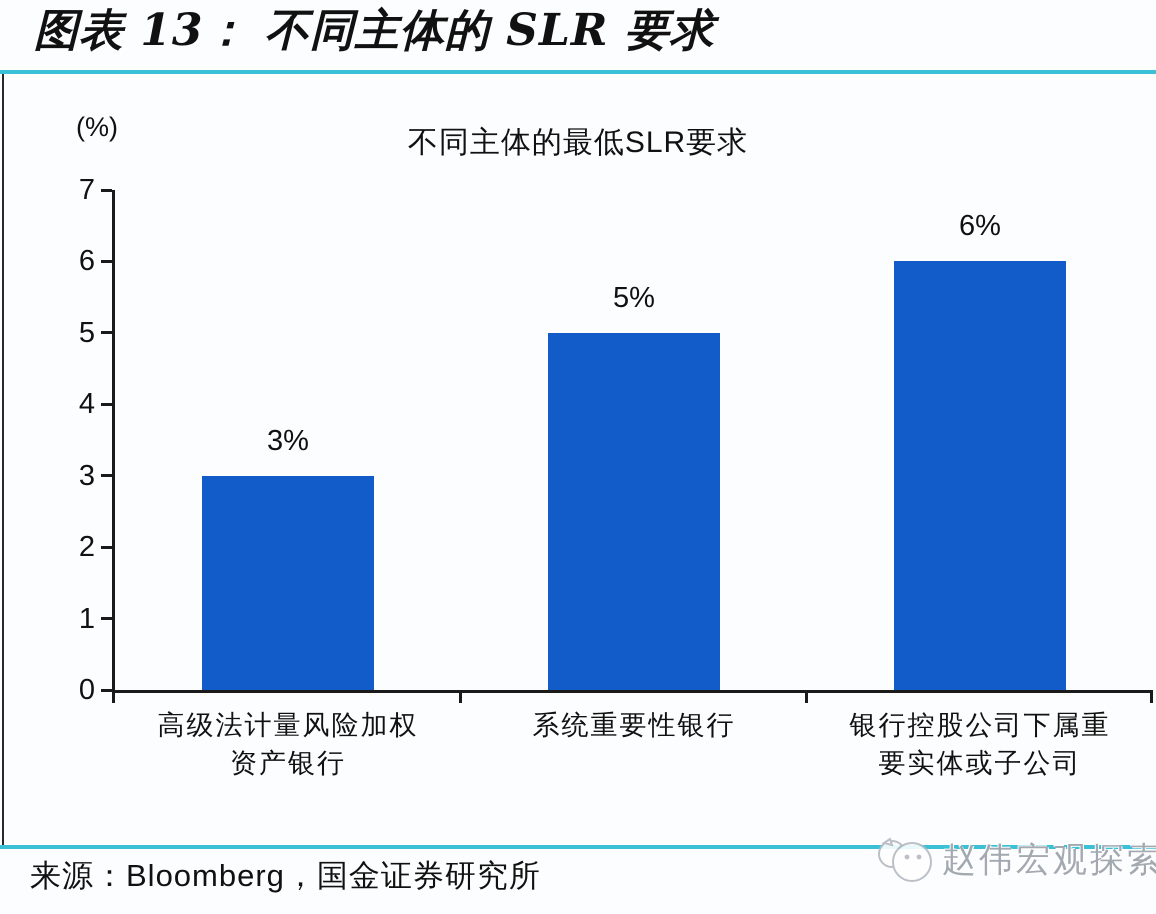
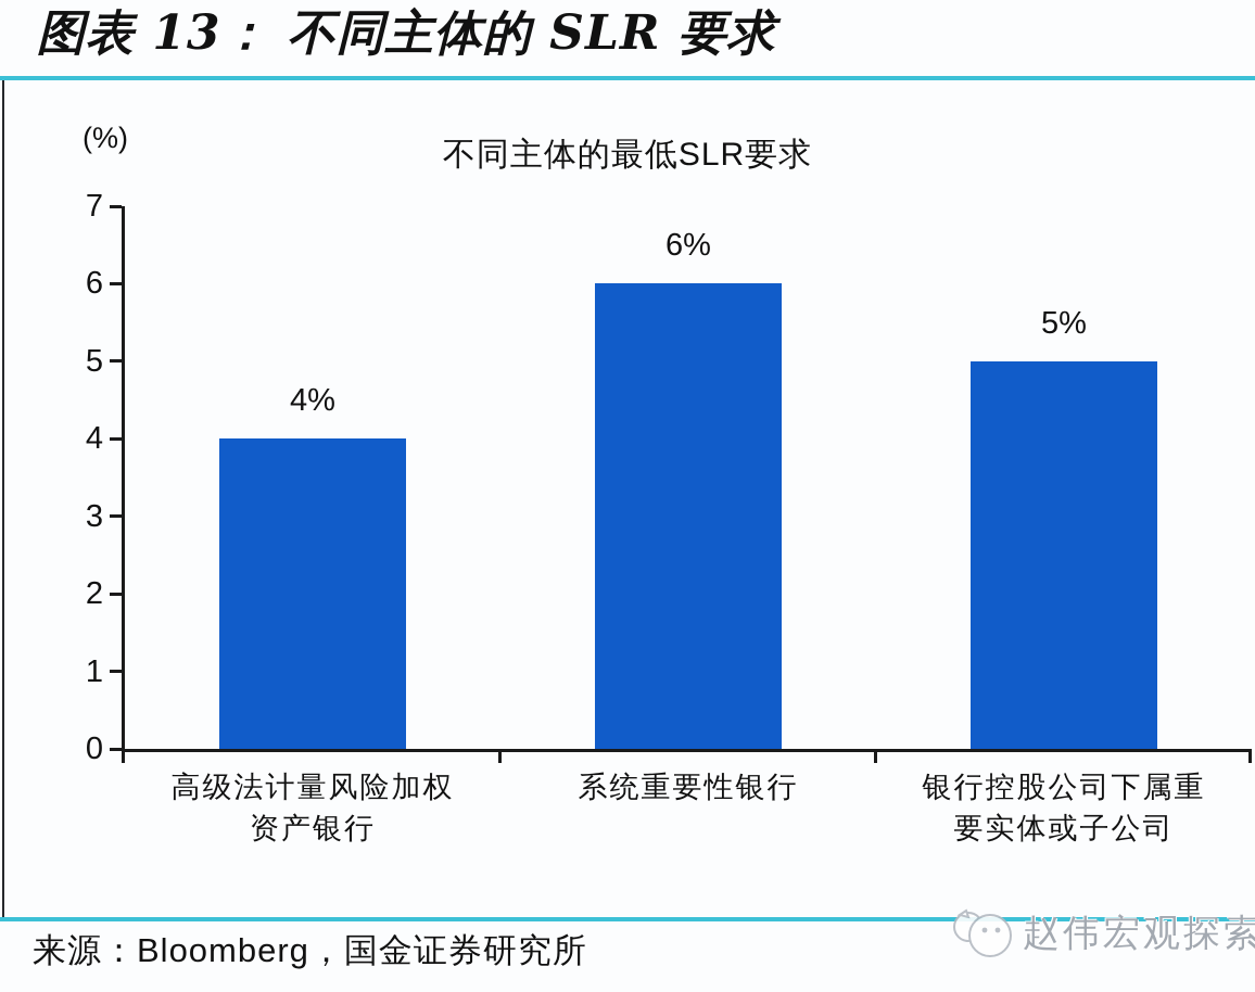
高级法计量风险加权 资产银行: 3% -> 4%
系统重要性银行: 5% -> 6%
银行控股公司下属重 要实体或子公司: 6% -> 5%
